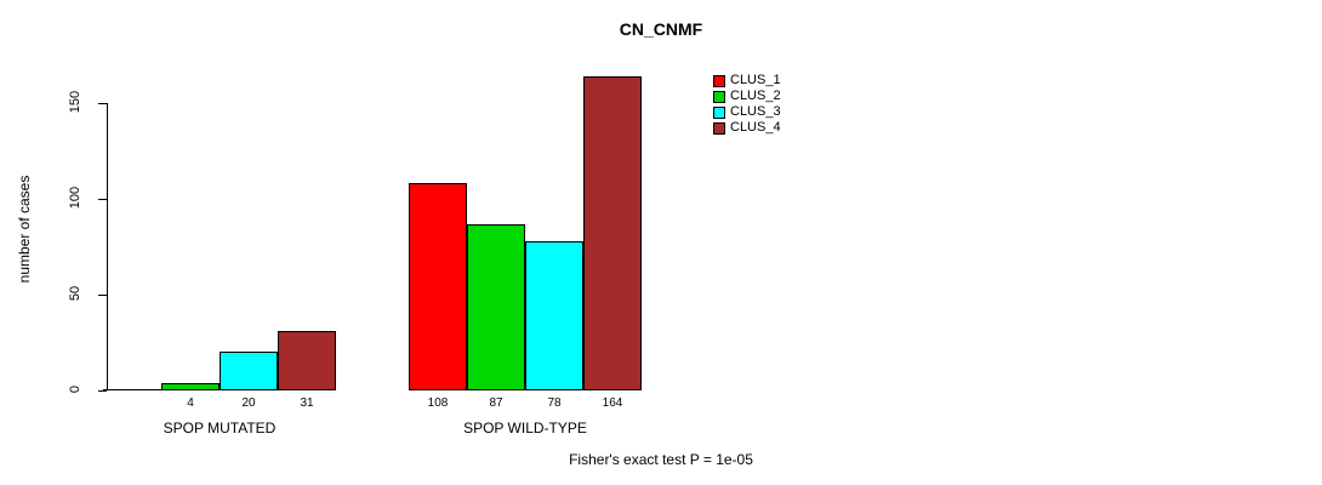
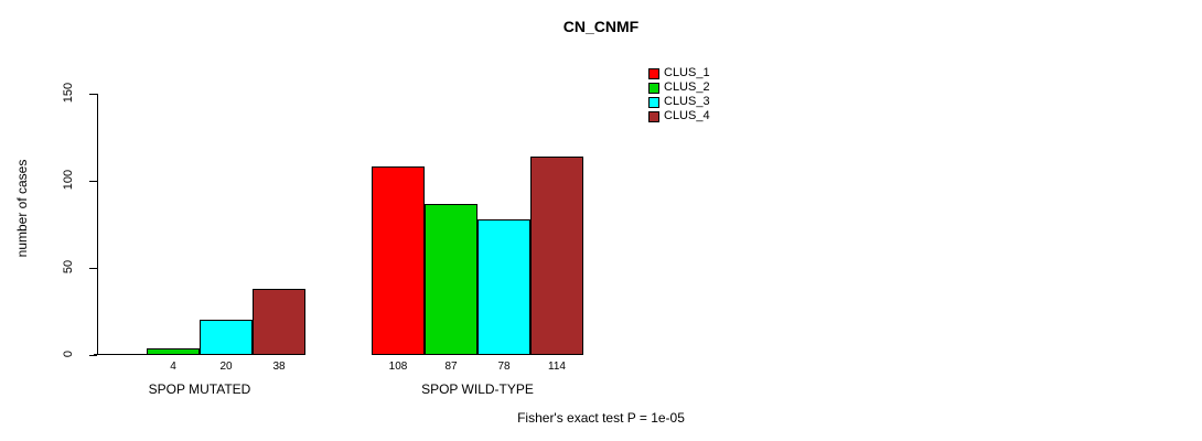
CLUS_4/SPOP MUTATED: 31 -> 38
CLUS_4/SPOP WILD-TYPE: 164 -> 114
